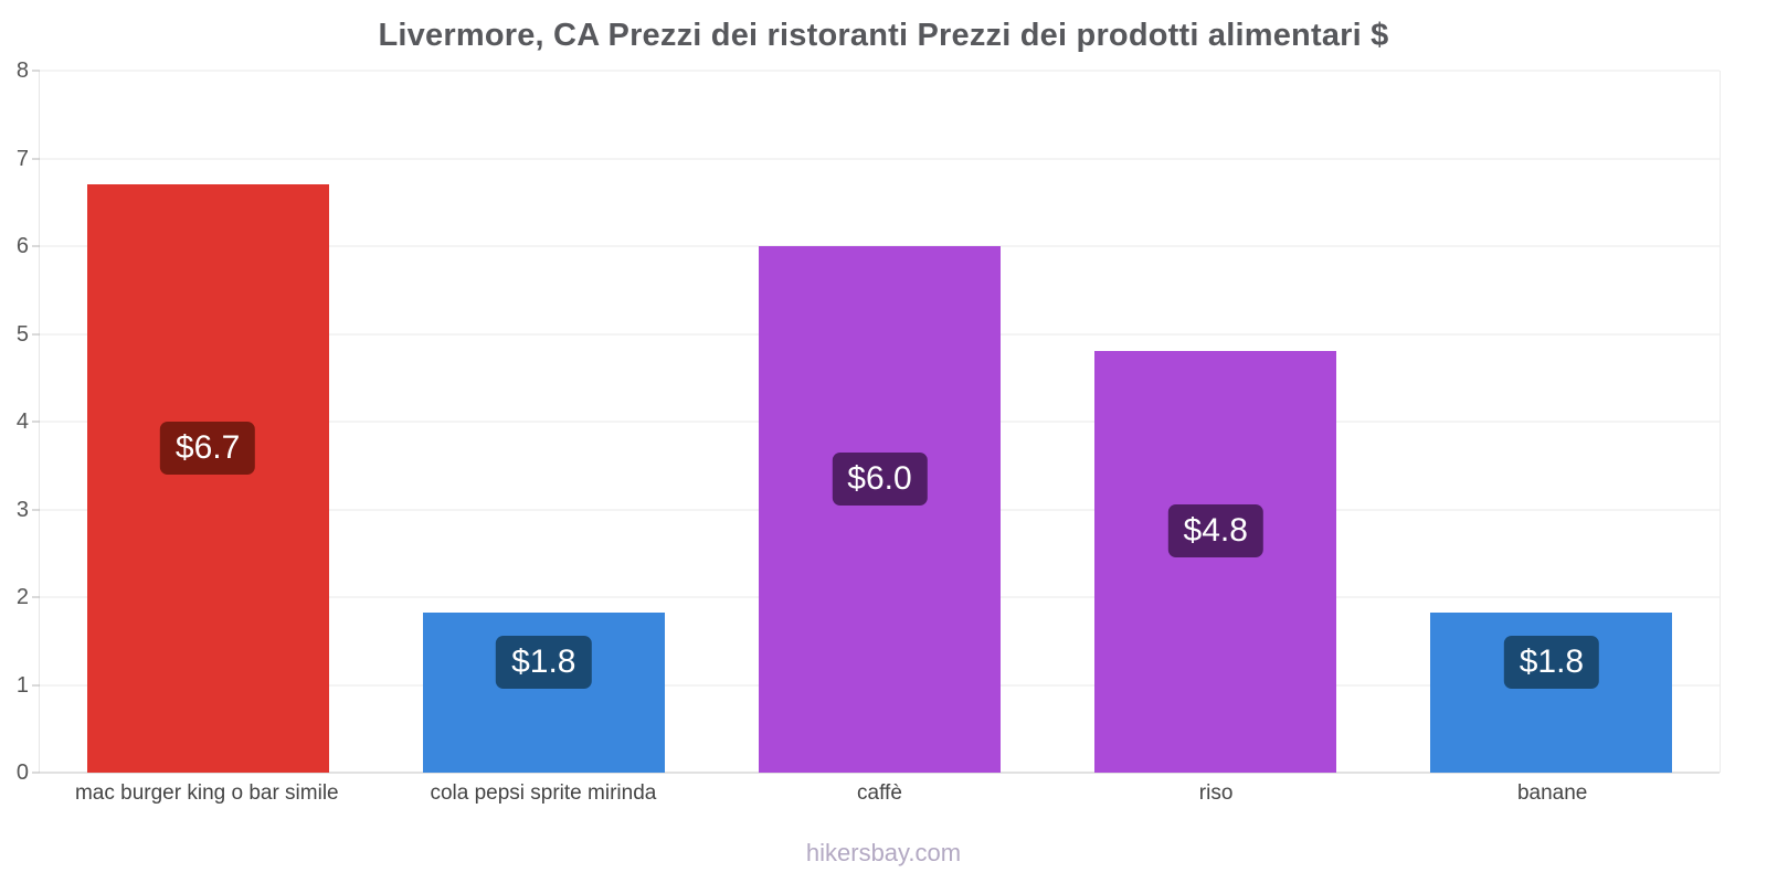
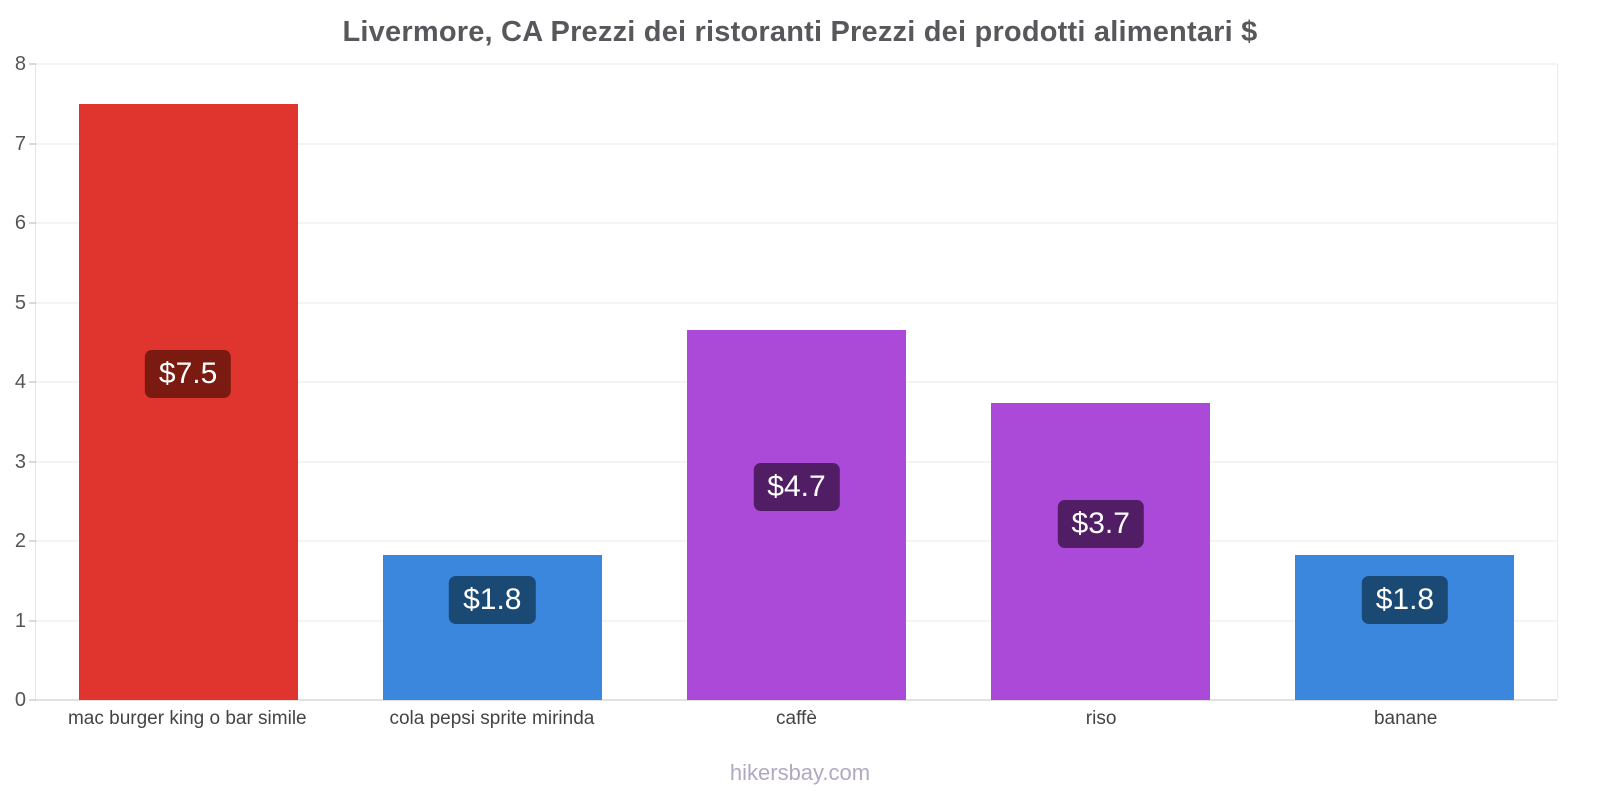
mac burger king o bar simile: $6.7 -> $7.5
caffè: $6.0 -> $4.7
riso: $4.8 -> $3.7
